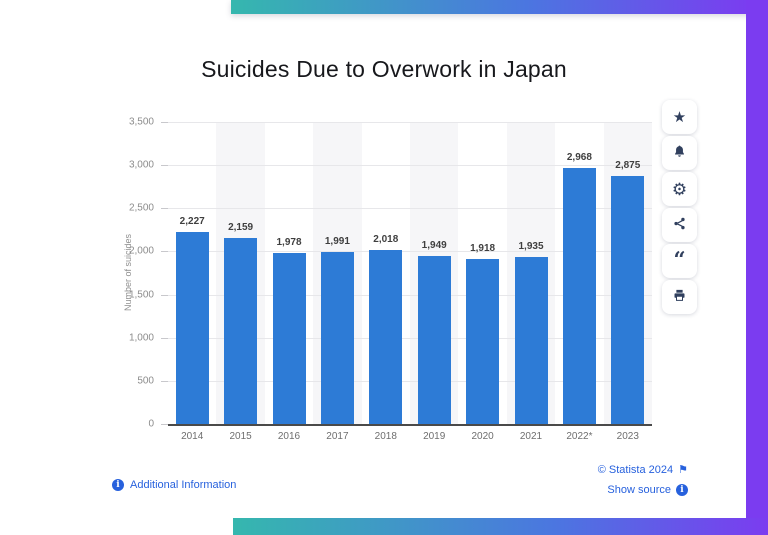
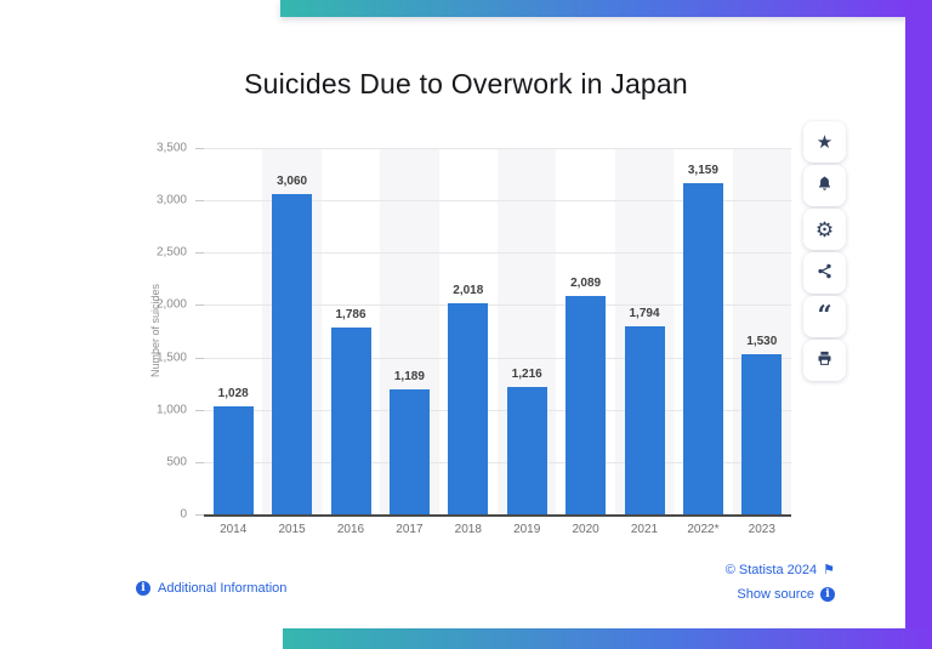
2014: 2,227 -> 1,028
2015: 2,159 -> 3,060
2016: 1,978 -> 1,786
2017: 1,991 -> 1,189
2019: 1,949 -> 1,216
2020: 1,918 -> 2,089
2021: 1,935 -> 1,794
2022*: 2,968 -> 3,159
2023: 2,875 -> 1,530
